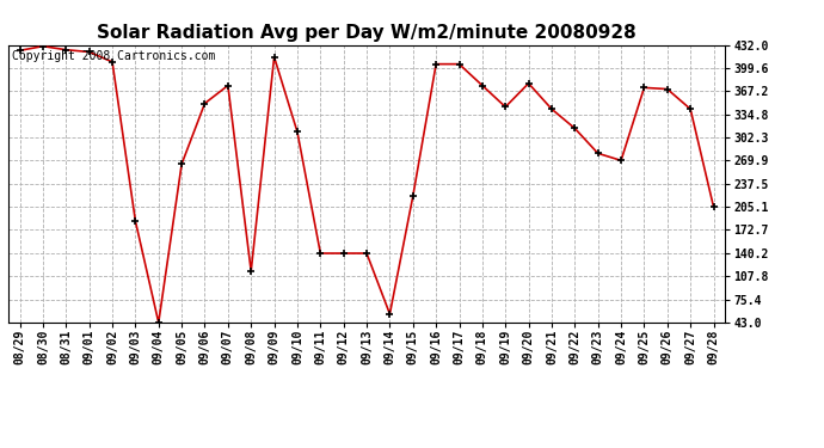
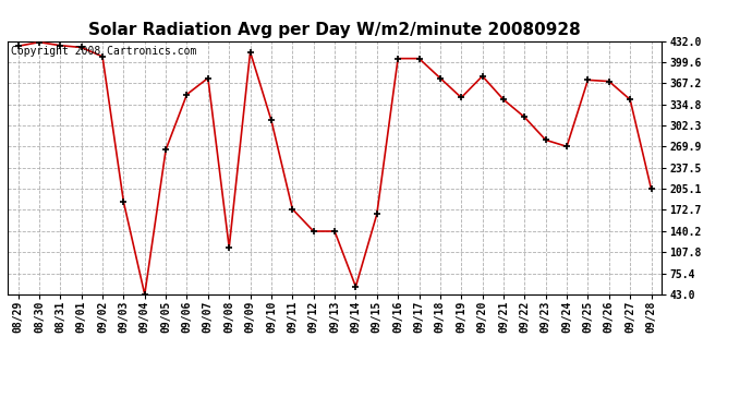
09/11: 140 -> 174
09/15: 220 -> 166
